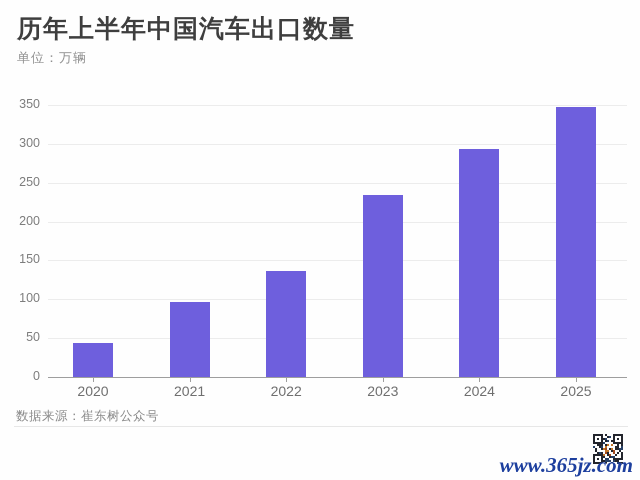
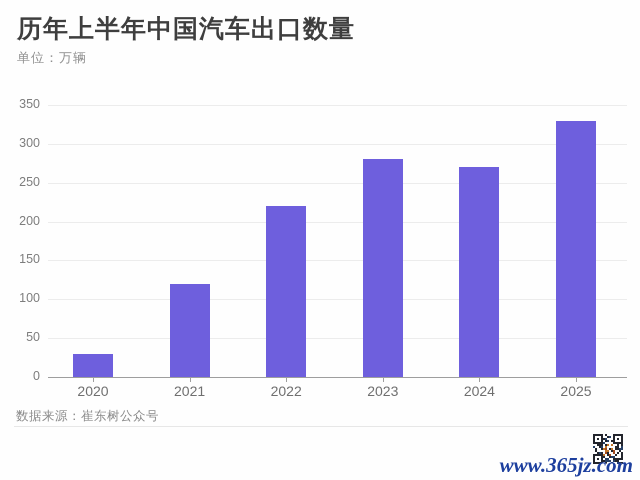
2020: 40 -> 30
2021: 100 -> 120
2022: 140 -> 220
2023: 230 -> 280
2024: 290 -> 270
2025: 350 -> 330
